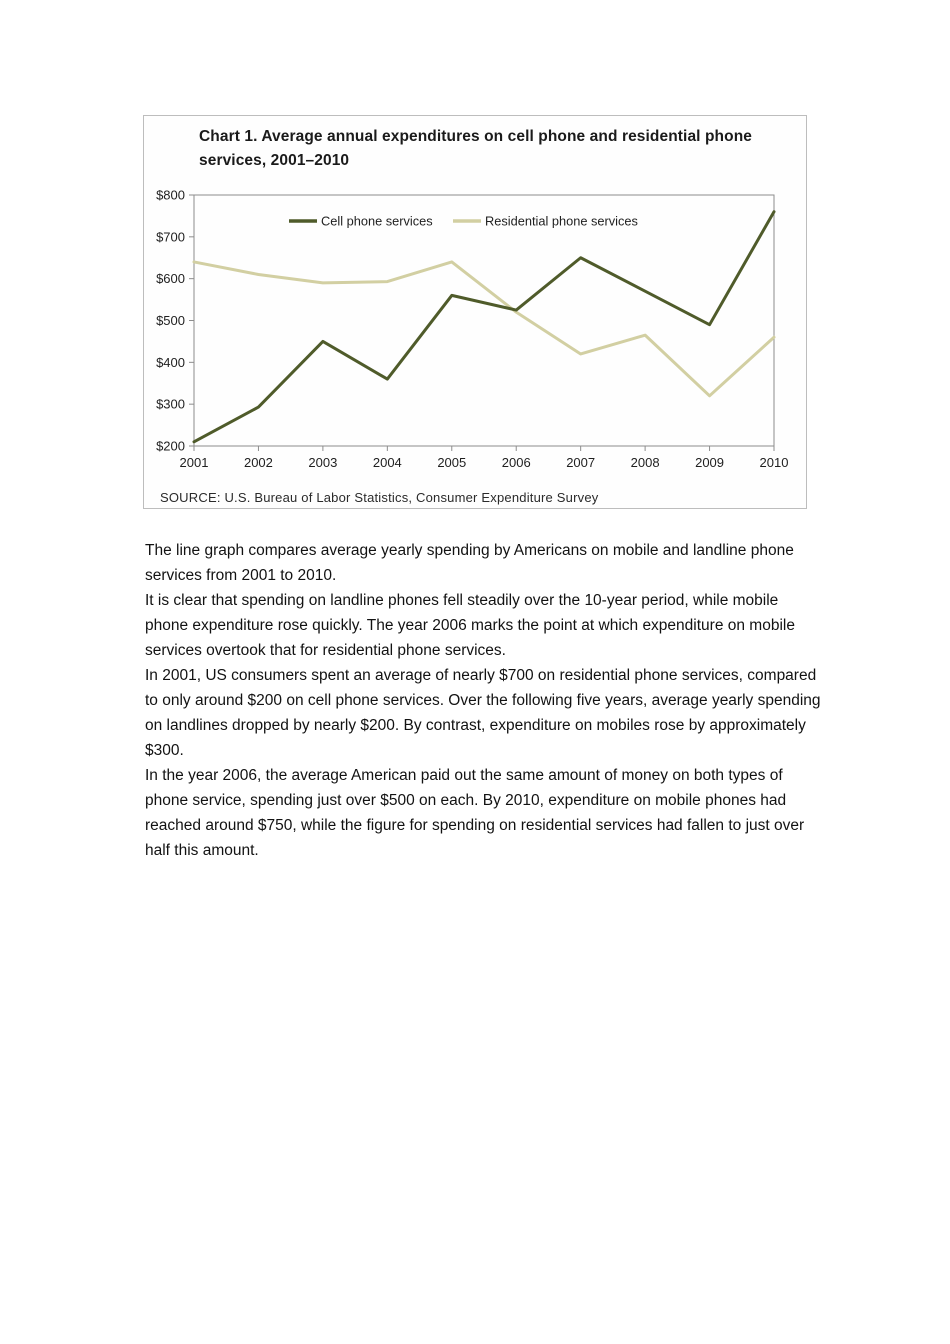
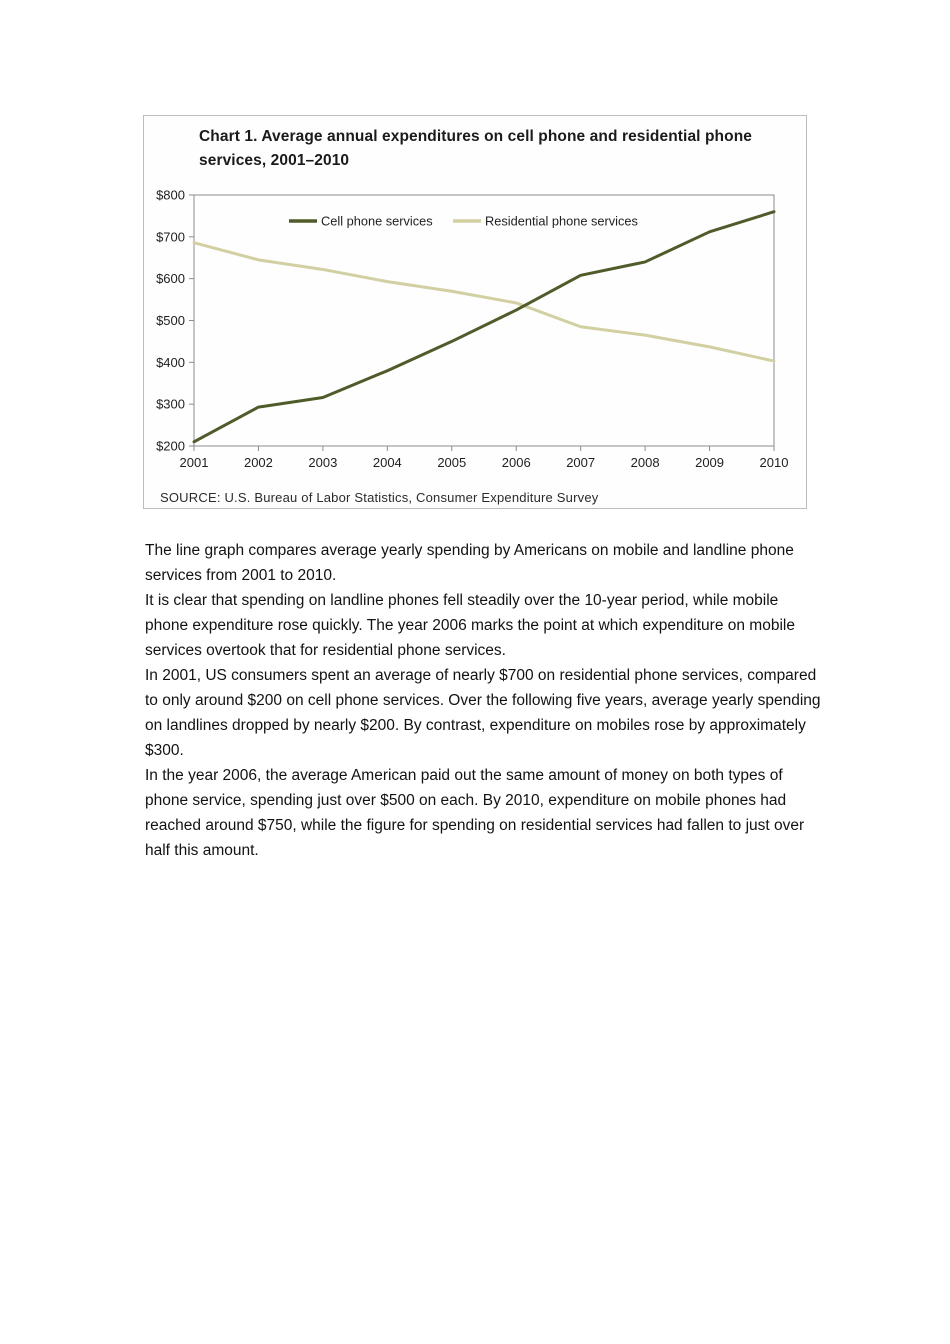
Residential phone services/2001: $640 -> $690
Residential phone services/2002: $610 -> $640
Residential phone services/2003: $590 -> $620
Cell phone services/2003: $450 -> $320
Cell phone services/2004: $360 -> $380
Residential phone services/2005: $640 -> $570
Cell phone services/2005: $560 -> $450
Residential phone services/2006: $520 -> $540
Residential phone services/2007: $420 -> $480
Cell phone services/2007: $650 -> $610
Cell phone services/2008: $570 -> $640
Residential phone services/2009: $320 -> $440
Cell phone services/2009: $490 -> $710
Residential phone services/2010: $460 -> $400
